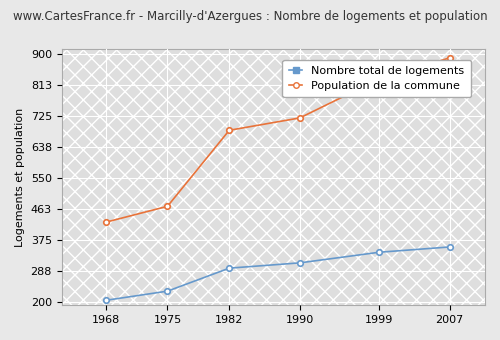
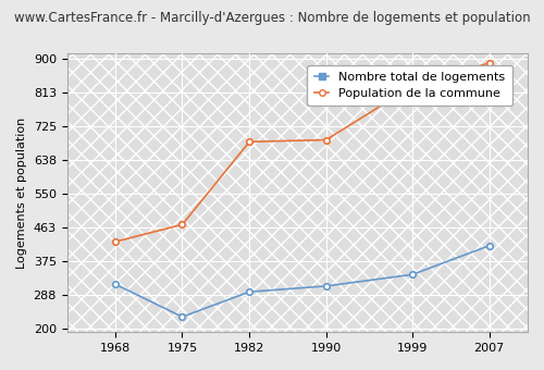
Nombre total de logements/1968: 204 -> 315
Population de la commune/1990: 720 -> 690
Nombre total de logements/2007: 355 -> 415
